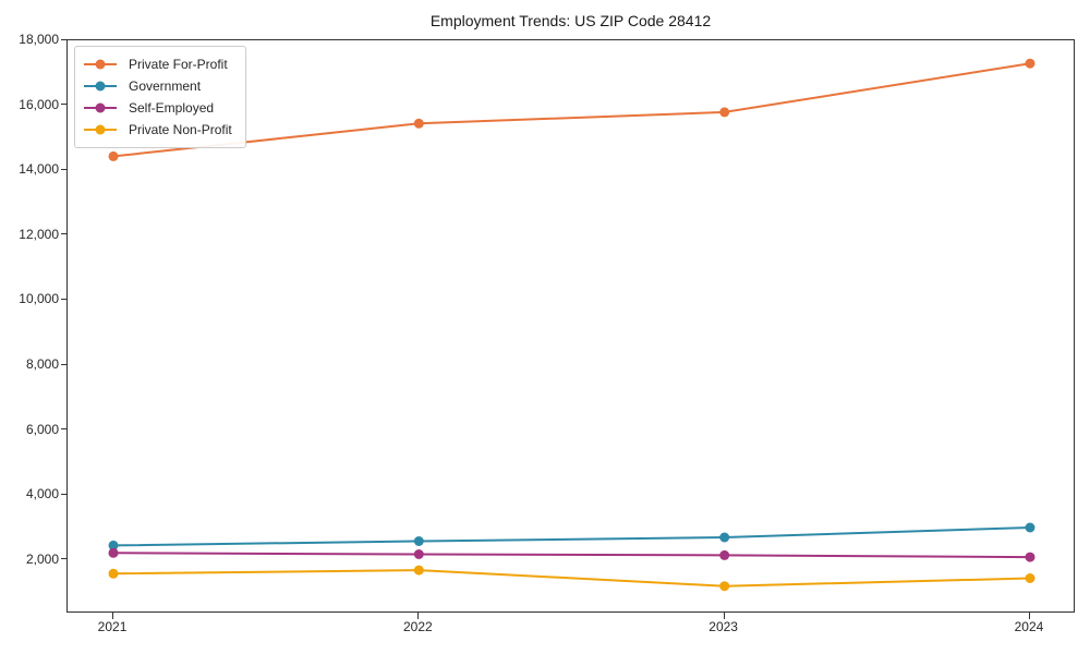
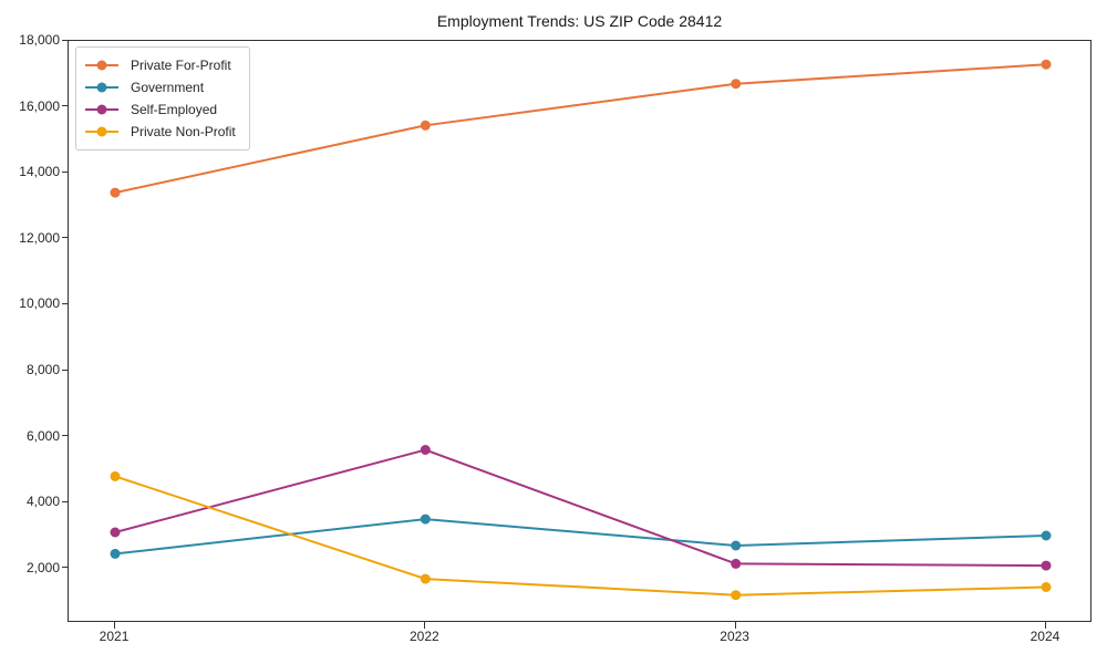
Private For-Profit/2021: 14400 -> 13400
Self-Employed/2021: 2200 -> 3100
Private Non-Profit/2021: 1600 -> 4800
Government/2022: 2600 -> 3500
Self-Employed/2022: 2200 -> 5600
Private For-Profit/2023: 15800 -> 16700
